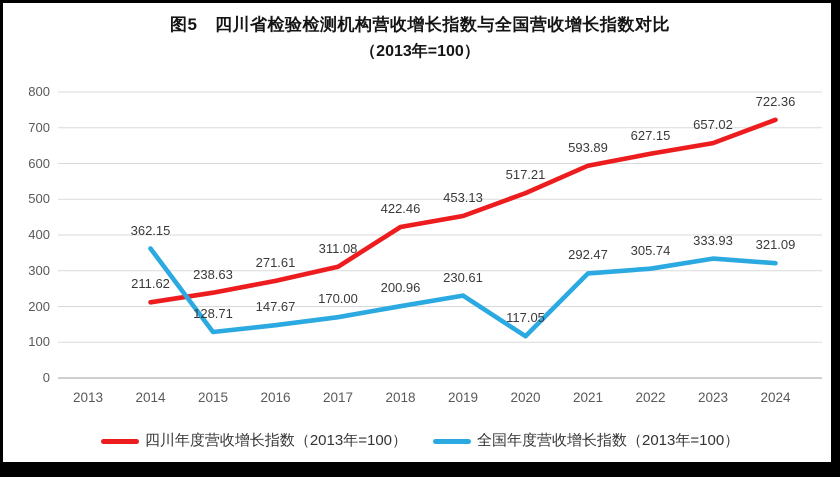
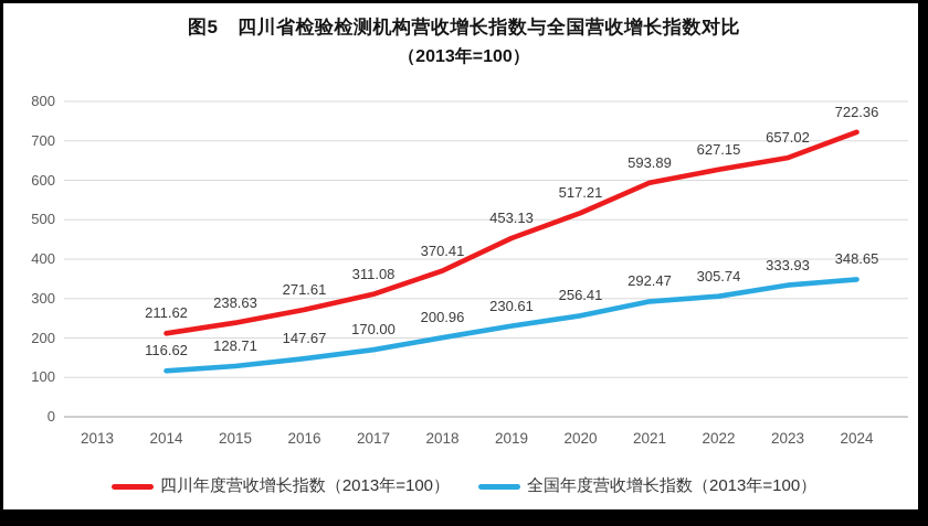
全国年度营收增长指数（2013年=100）/2014: 362.15 -> 116.62
四川年度营收增长指数（2013年=100）/2018: 422.46 -> 370.41
全国年度营收增长指数（2013年=100）/2020: 117.05 -> 256.41
全国年度营收增长指数（2013年=100）/2024: 321.09 -> 348.65
